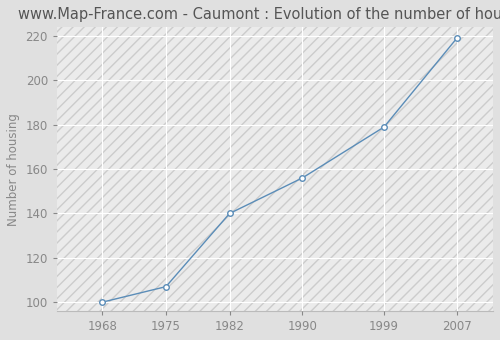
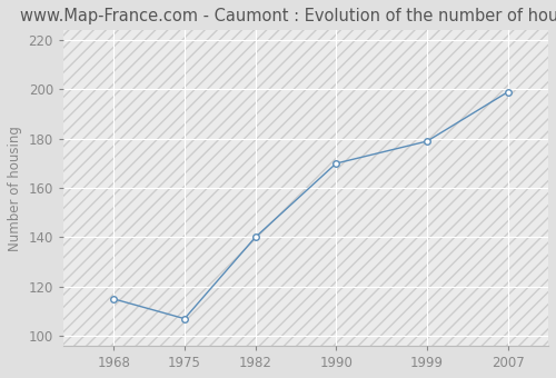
1968: 100 -> 115
1990: 156 -> 170
2007: 219 -> 199
